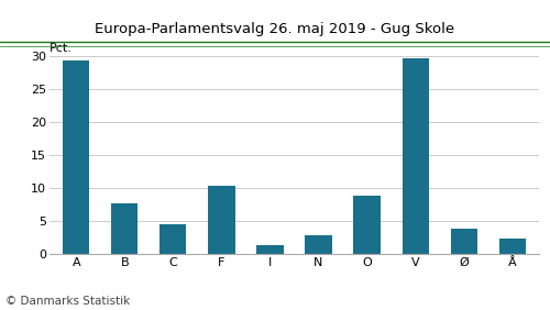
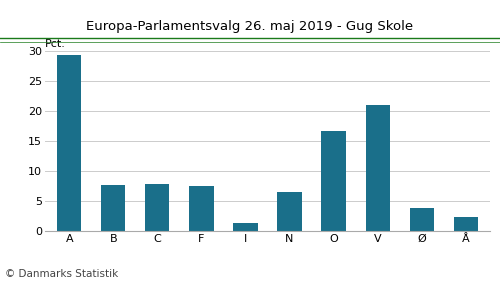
C: 4.5 -> 7.8
F: 10.4 -> 7.6
N: 2.9 -> 6.6
O: 8.8 -> 16.6
V: 29.6 -> 21.0
